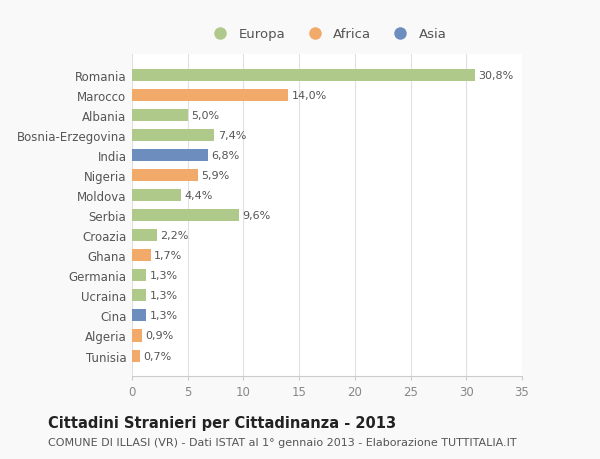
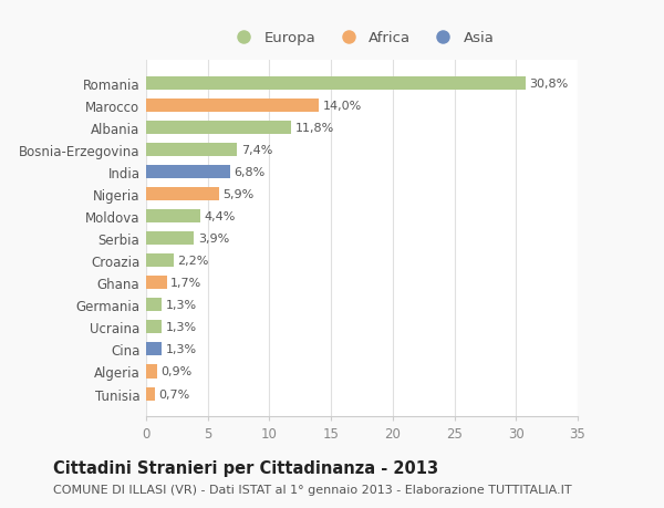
Albania: 5,0% -> 11,8%
Serbia: 9,6% -> 3,9%
